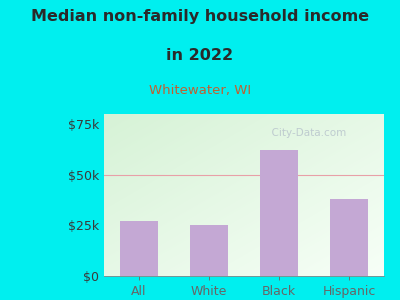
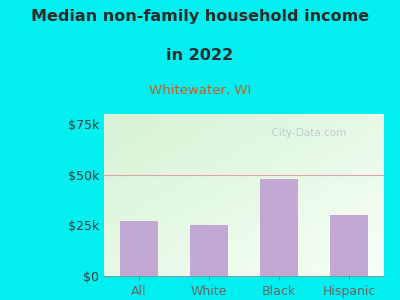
Black: $62k -> $48k
Hispanic: $38k -> $30k
